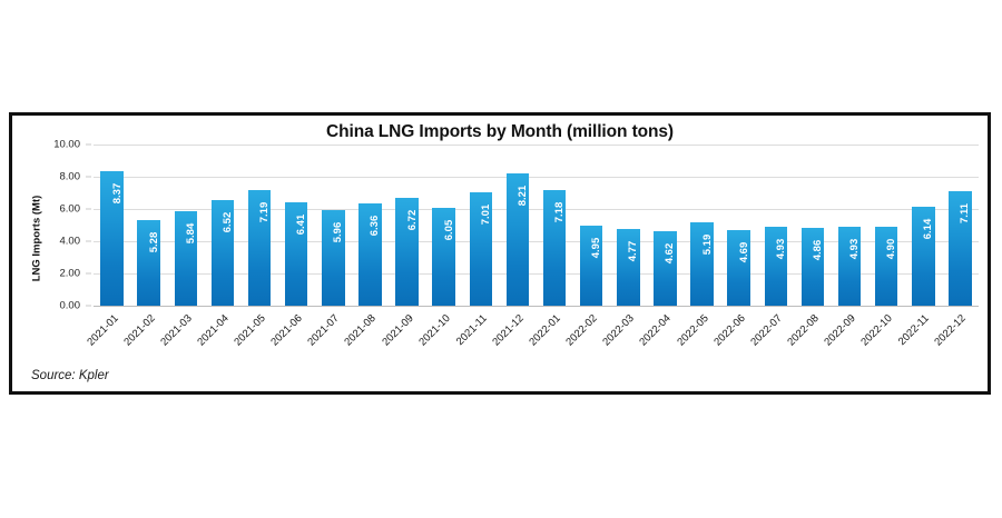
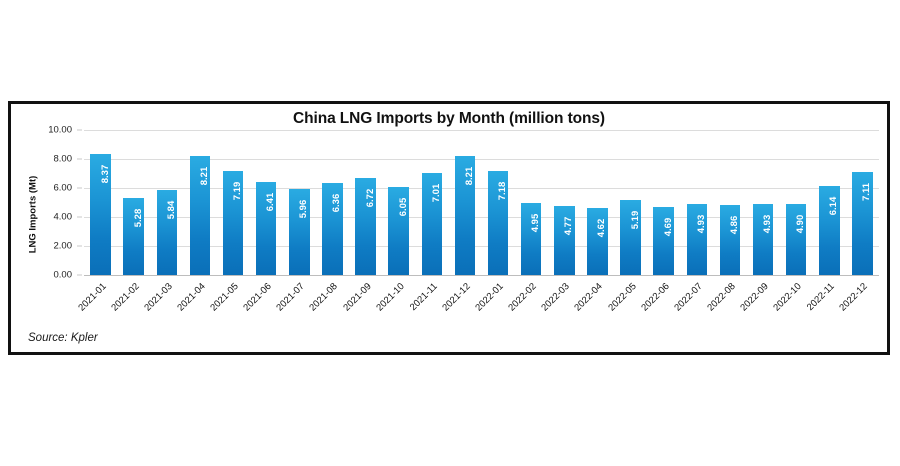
2021-04: 6.52 -> 8.21
